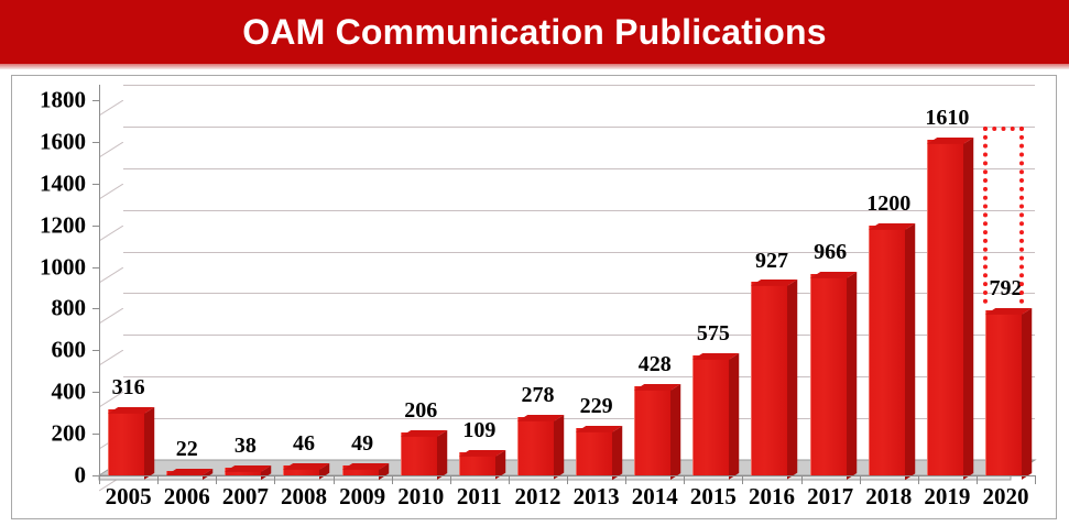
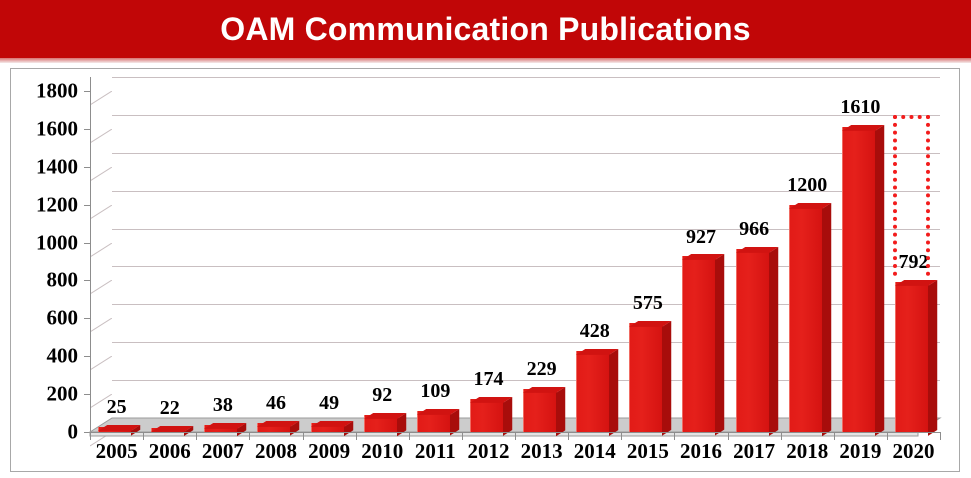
2005: 316 -> 25
2010: 206 -> 92
2012: 278 -> 174
